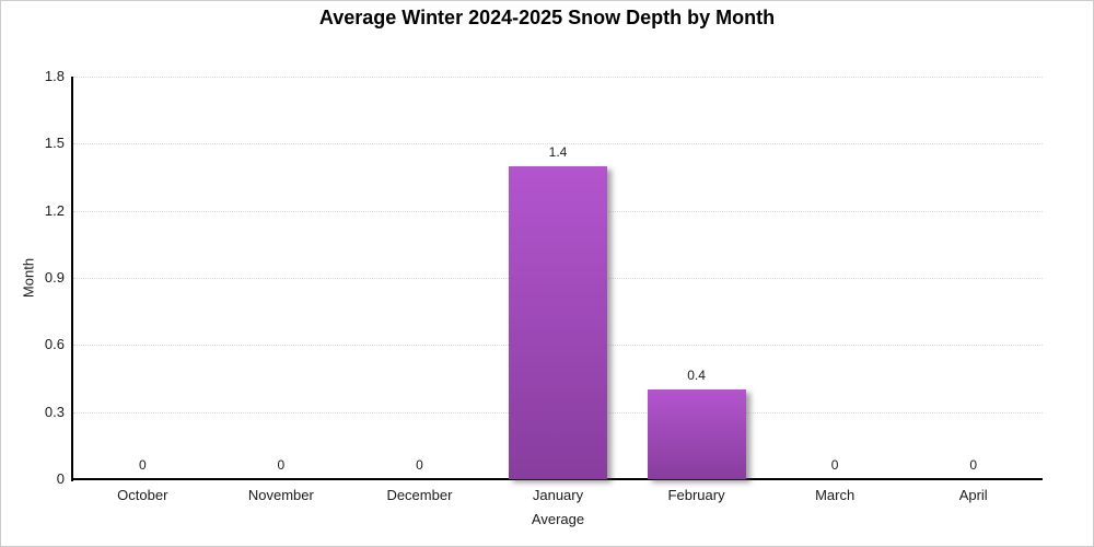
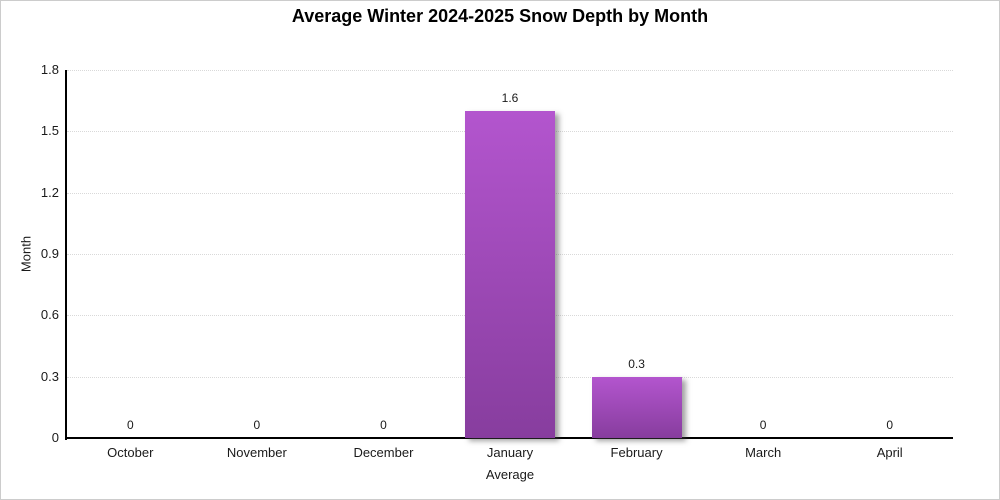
January: 1.4 -> 1.6
February: 0.4 -> 0.3
